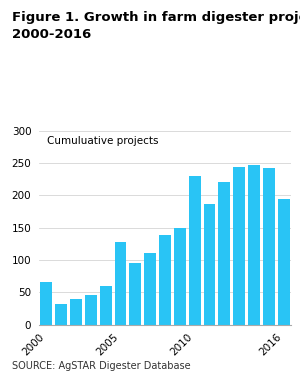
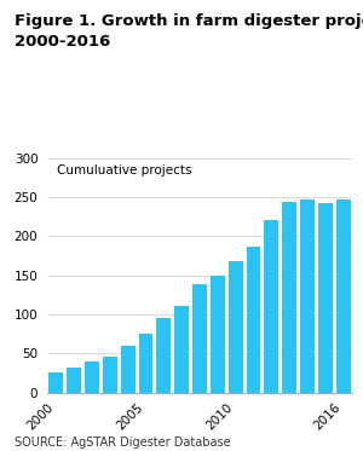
2000: 66 -> 25
2005: 128 -> 75
2010: 230 -> 168
2016: 194 -> 247
